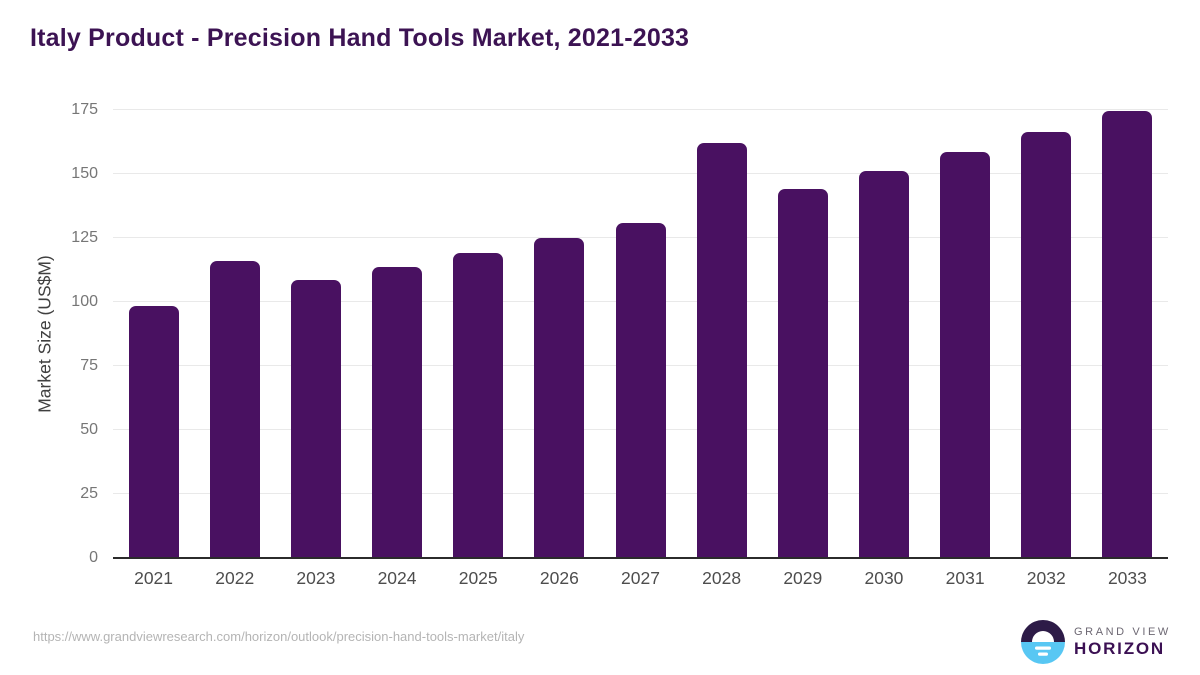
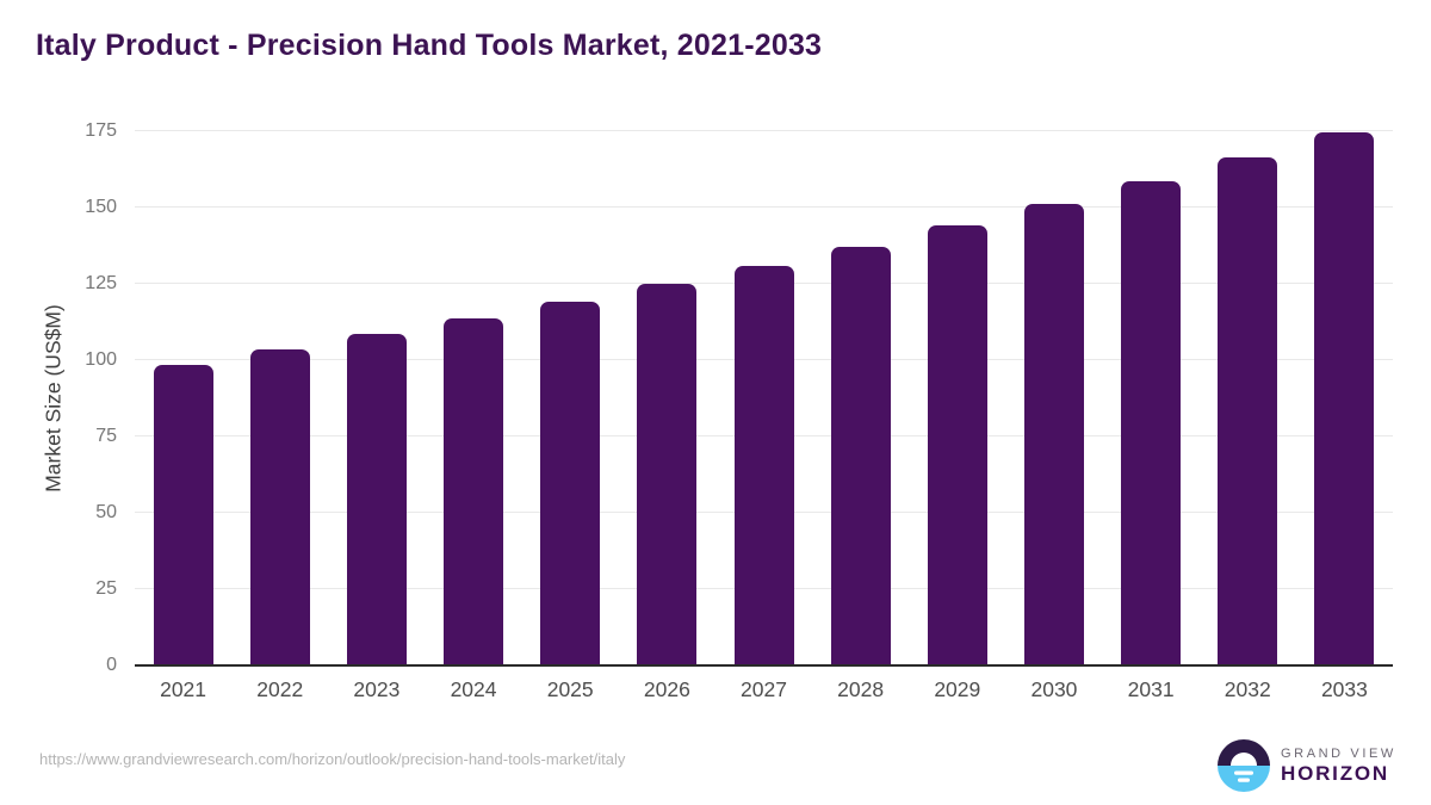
2022: 116 -> 104
2028: 162 -> 137
